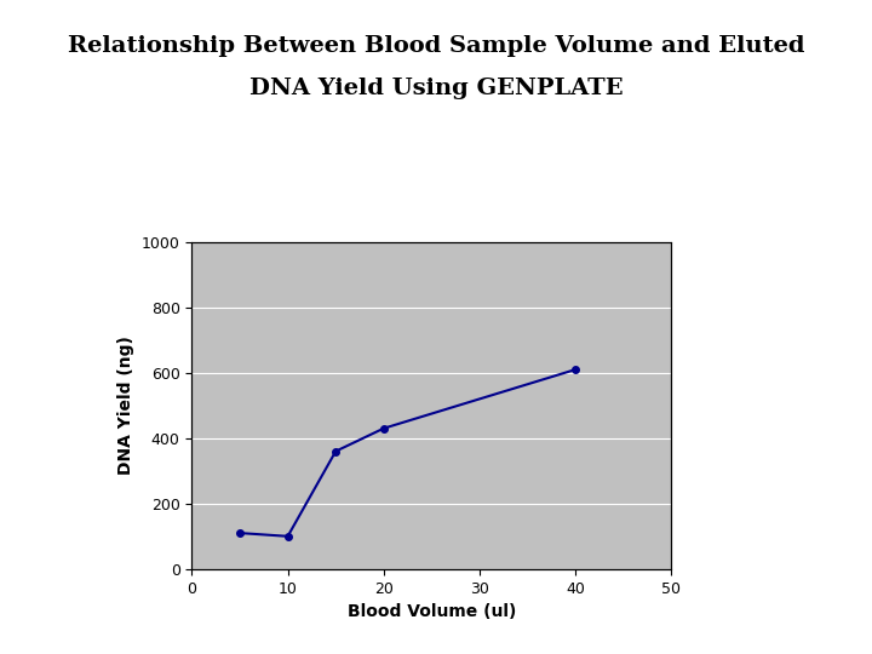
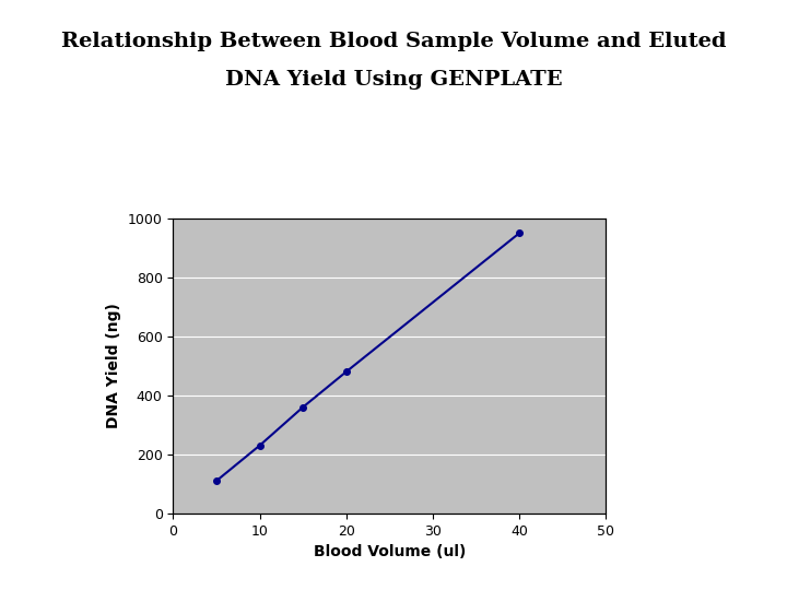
10: 100 -> 230
20: 430 -> 480
40: 610 -> 950
